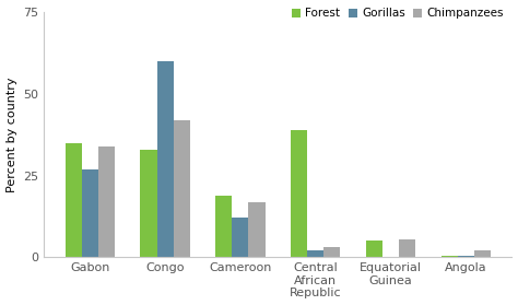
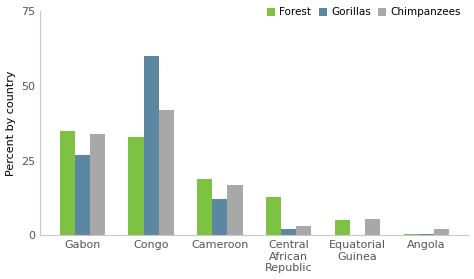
Forest/Central African Republic: 39.0 -> 13.0
